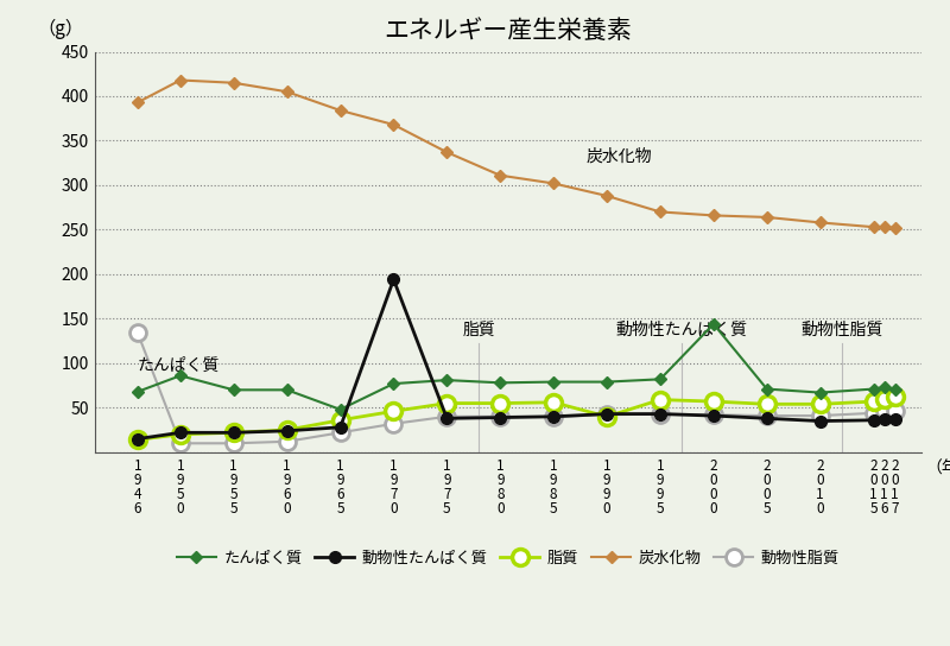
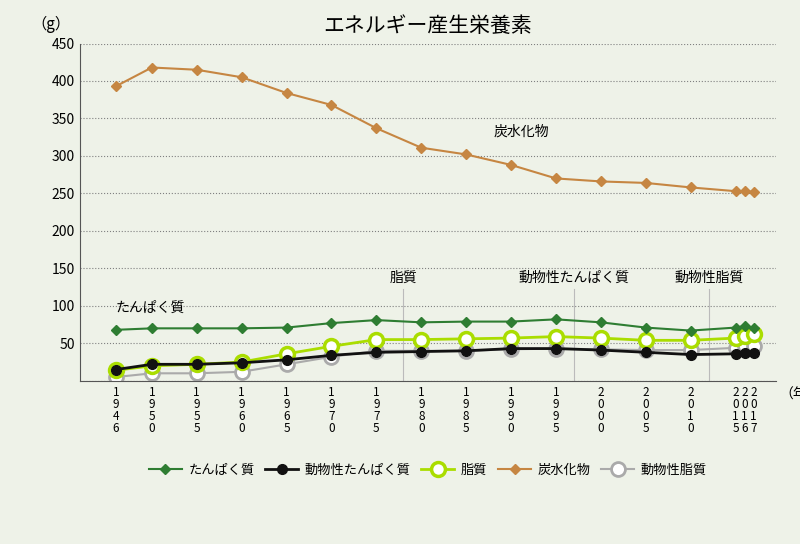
動物性脂質/1 9 4 6: 134 -> 5
たんぱく質/1 9 5 0: 86 -> 70
たんぱく質/1 9 6 5: 48 -> 71
動物性たんぱく質/1 9 7 0: 194 -> 34
脂質/1 9 9 0: 40 -> 57
たんぱく質/2 0 0 0: 144 -> 78
